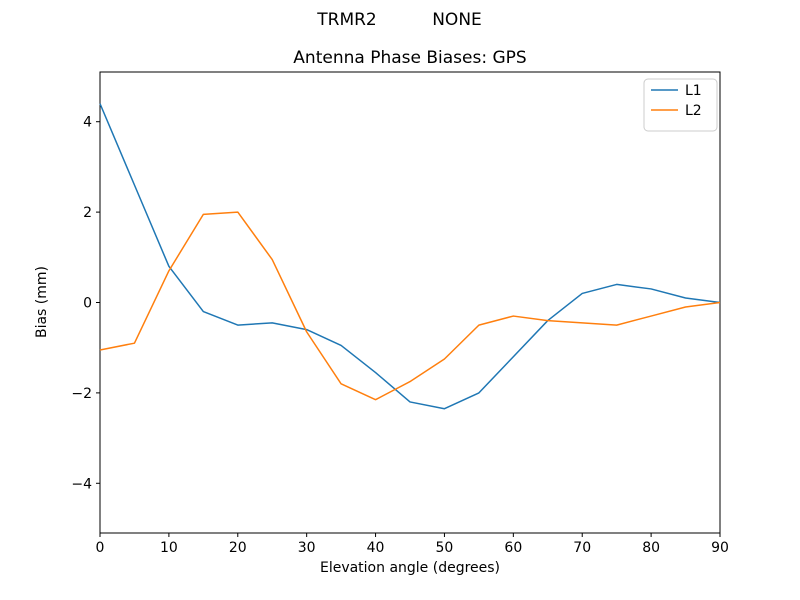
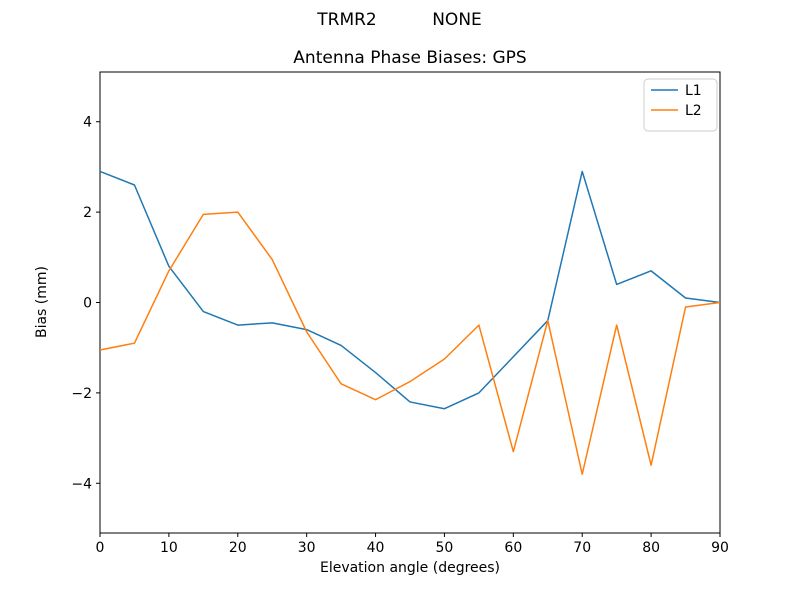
L1/0: 4.4 -> 2.9
L2/60: -0.3 -> -3.3
L1/70: 0.2 -> 2.9
L2/70: -0.5 -> -3.8
L1/80: 0.3 -> 0.7
L2/80: -0.3 -> -3.6
